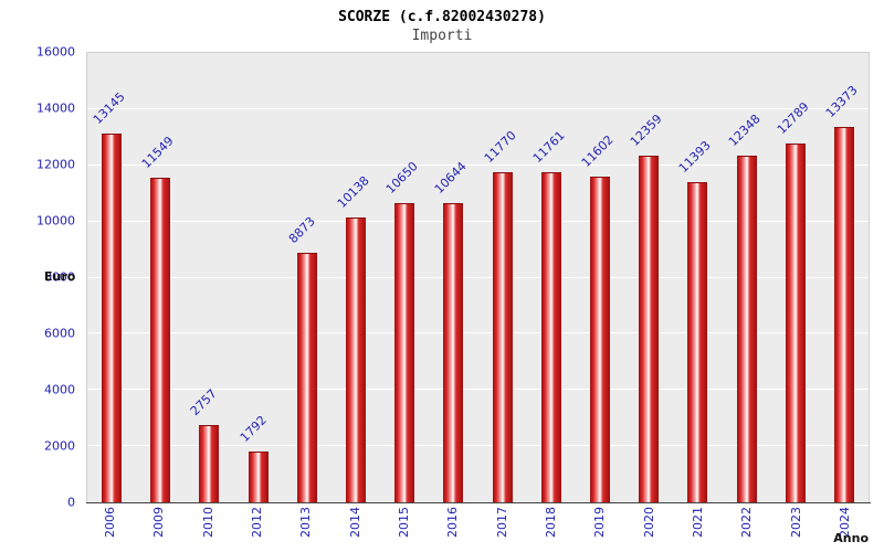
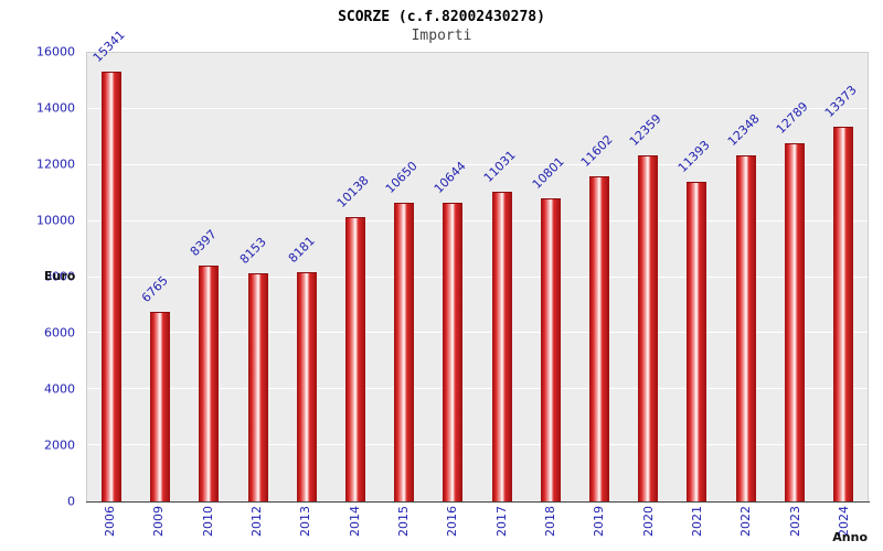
2006: 13145 -> 15341
2009: 11549 -> 6765
2010: 2757 -> 8397
2012: 1792 -> 8153
2013: 8873 -> 8181
2017: 11770 -> 11031
2018: 11761 -> 10801
